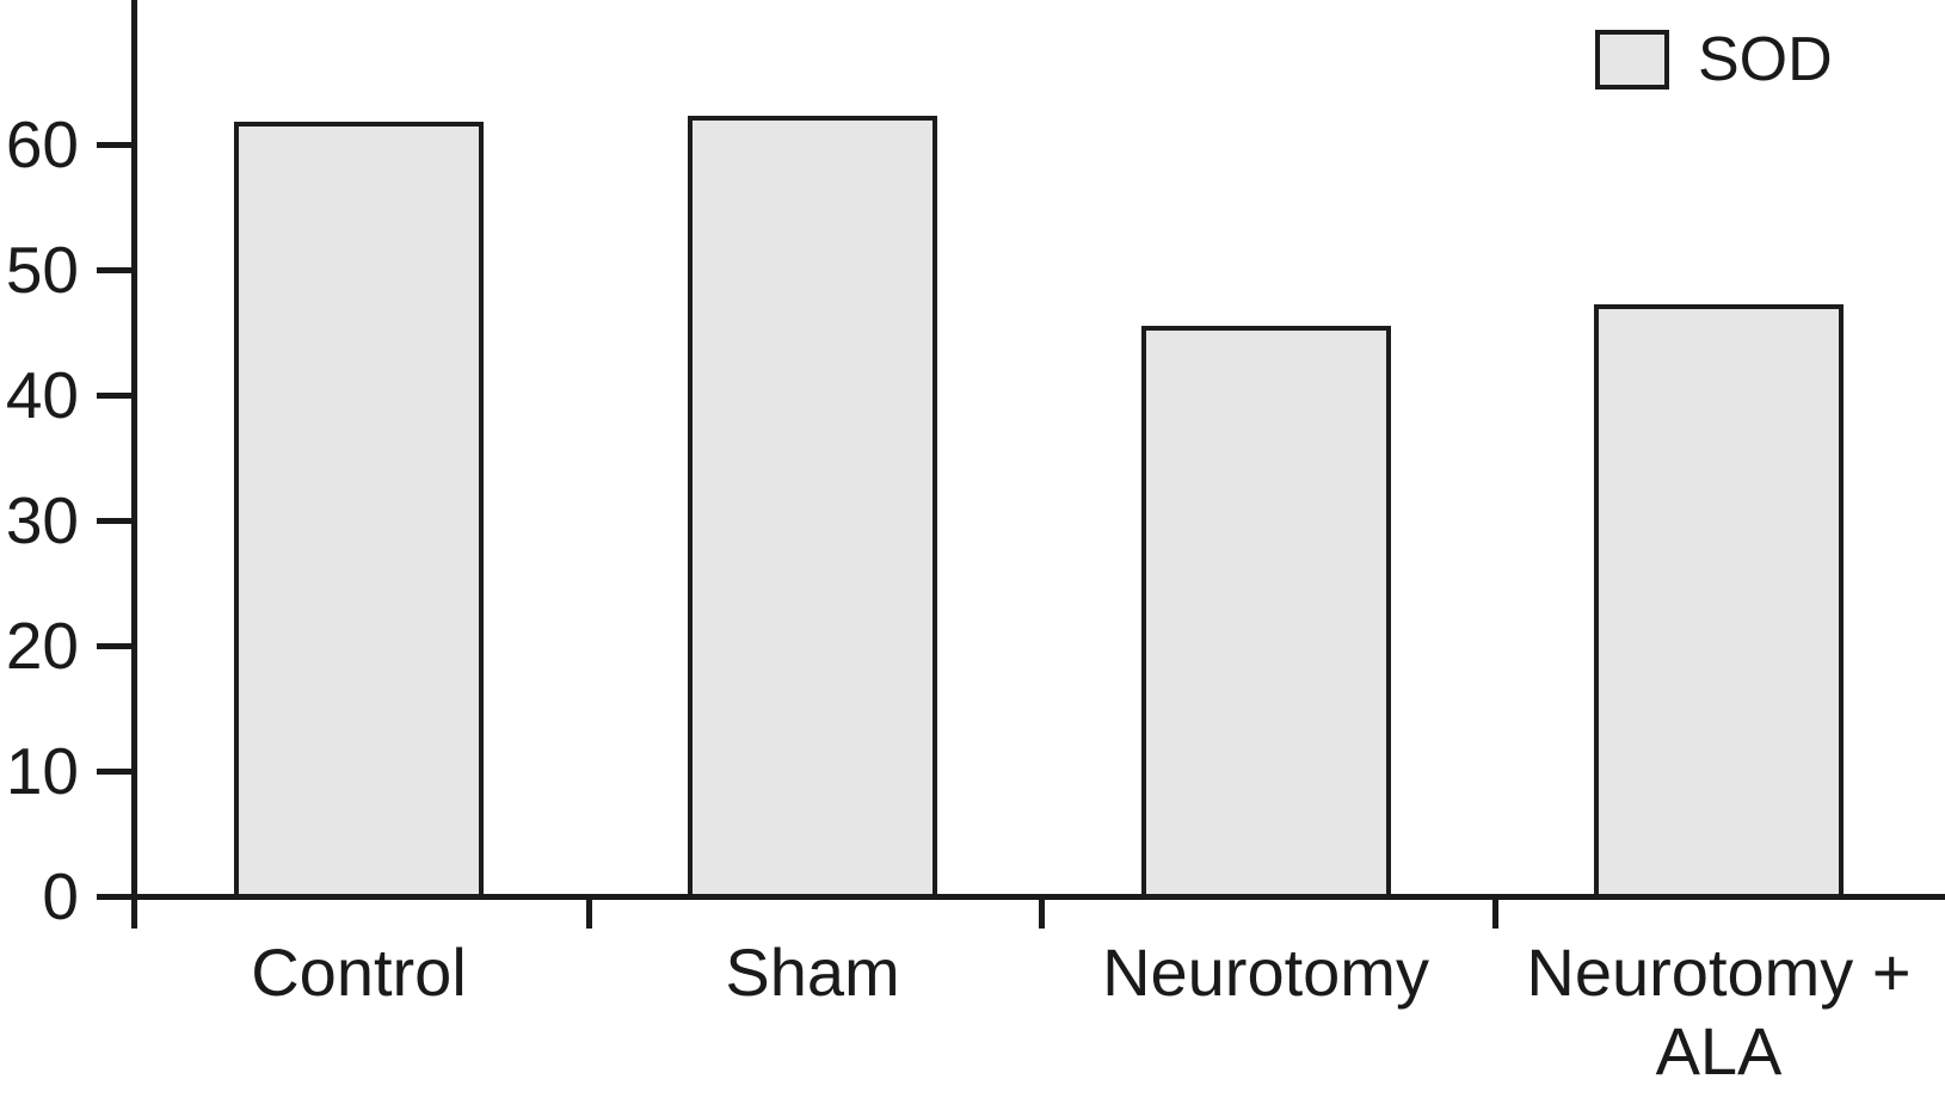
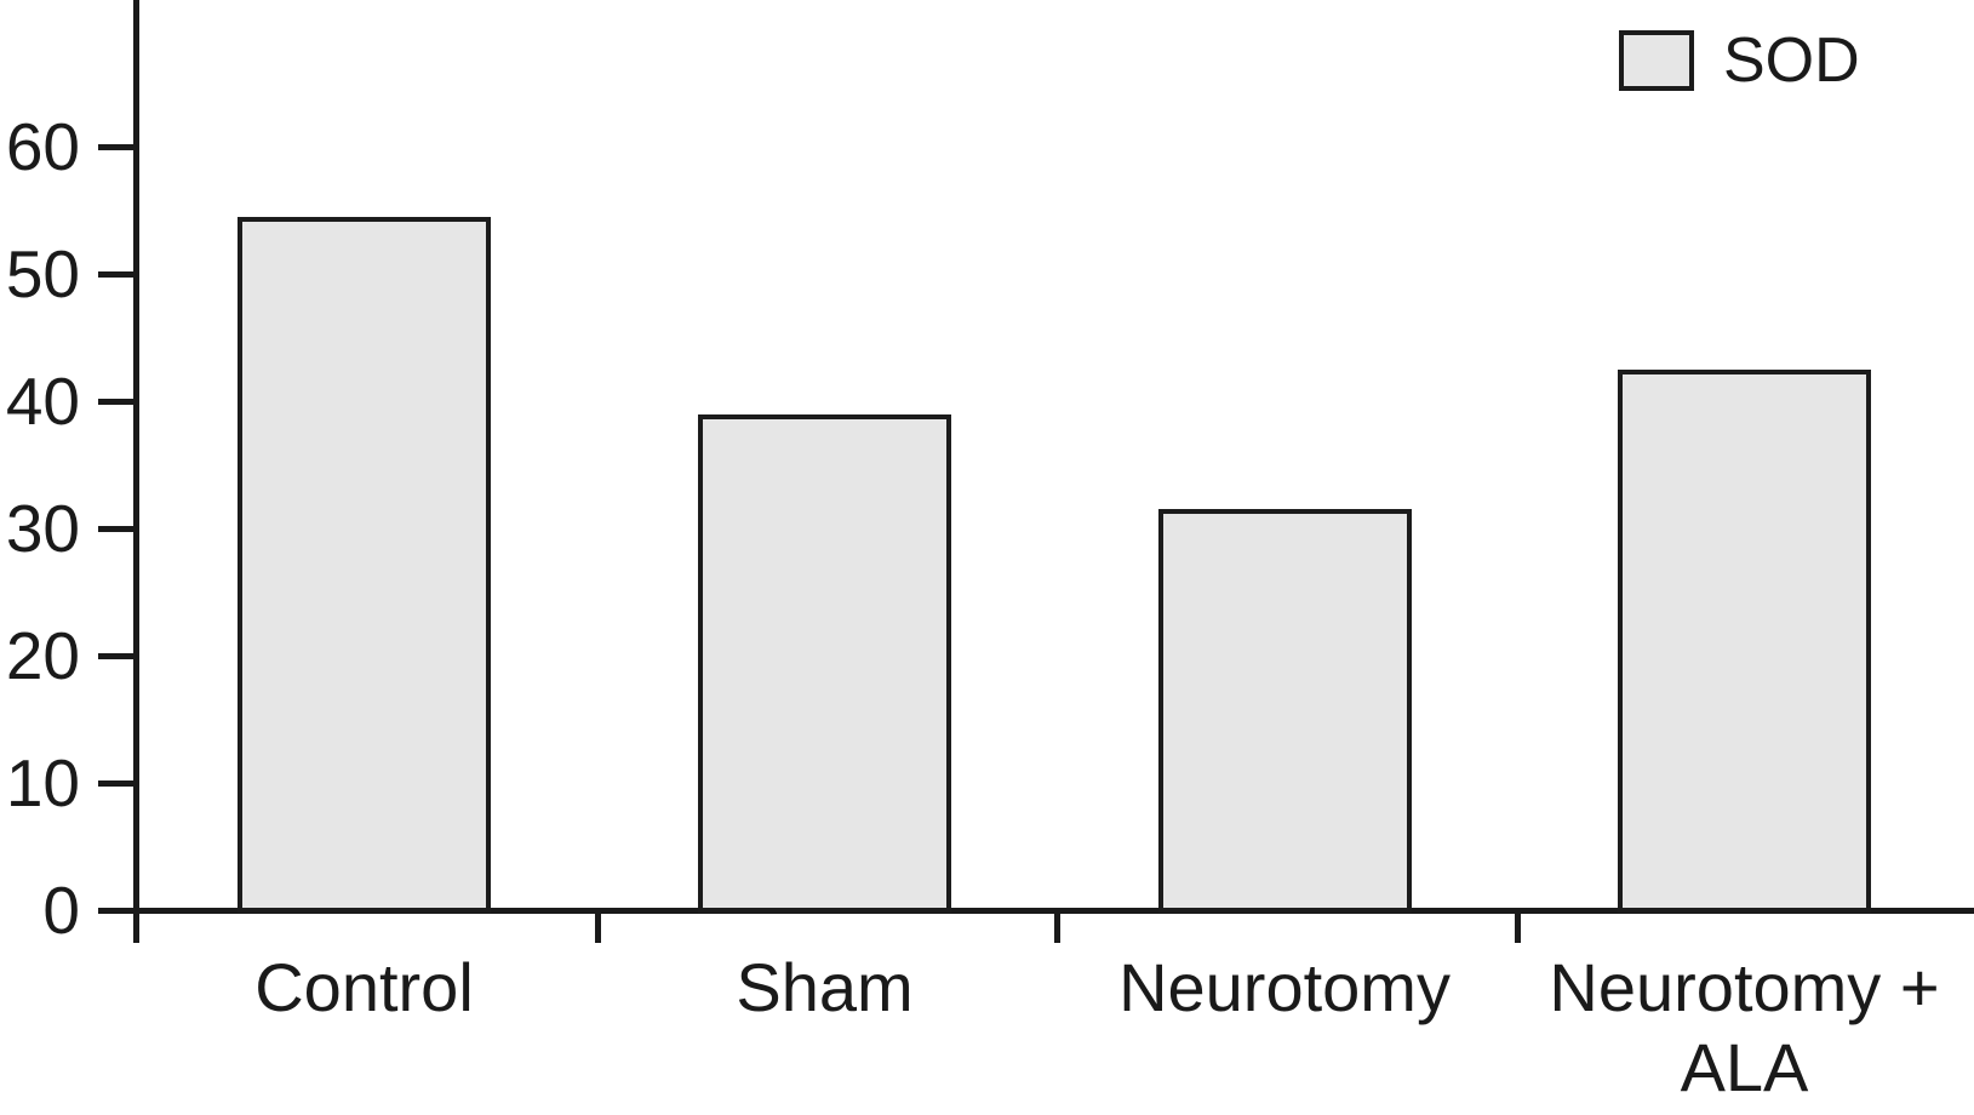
Control: 61.8 -> 54.5
Sham: 62.3 -> 39.0
Neurotomy: 45.5 -> 31.5
Neurotomy + ALA: 47.2 -> 42.5
